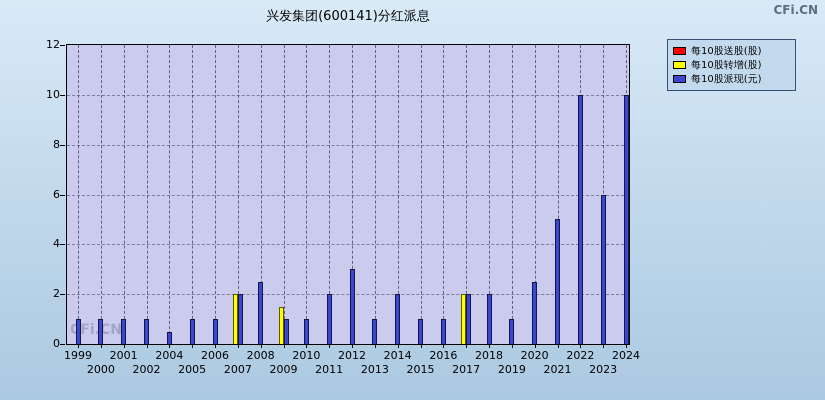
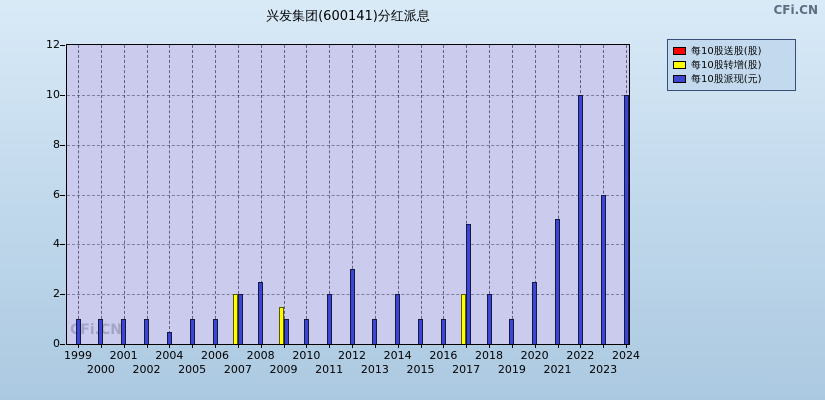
每10股派现(元)/2017: 2.0 -> 4.8
